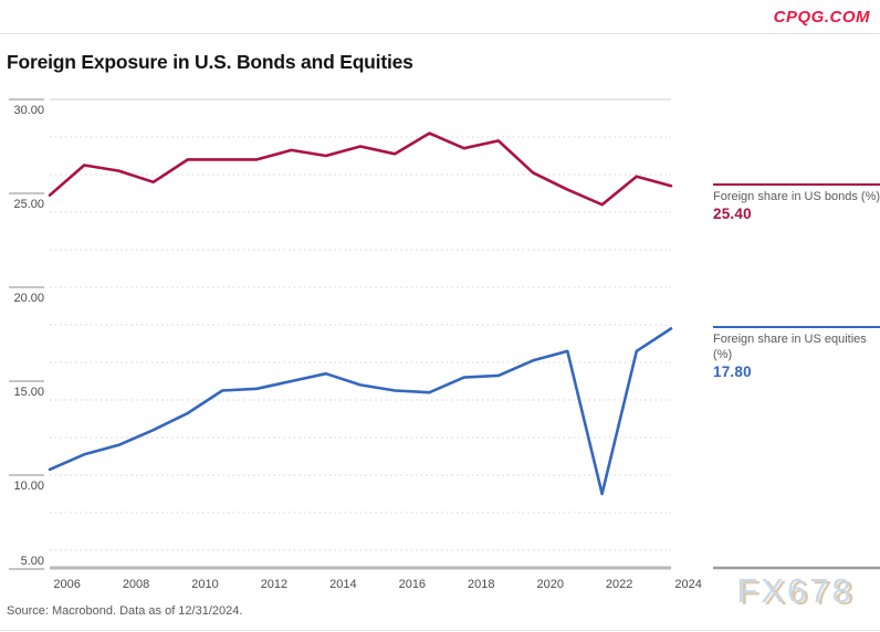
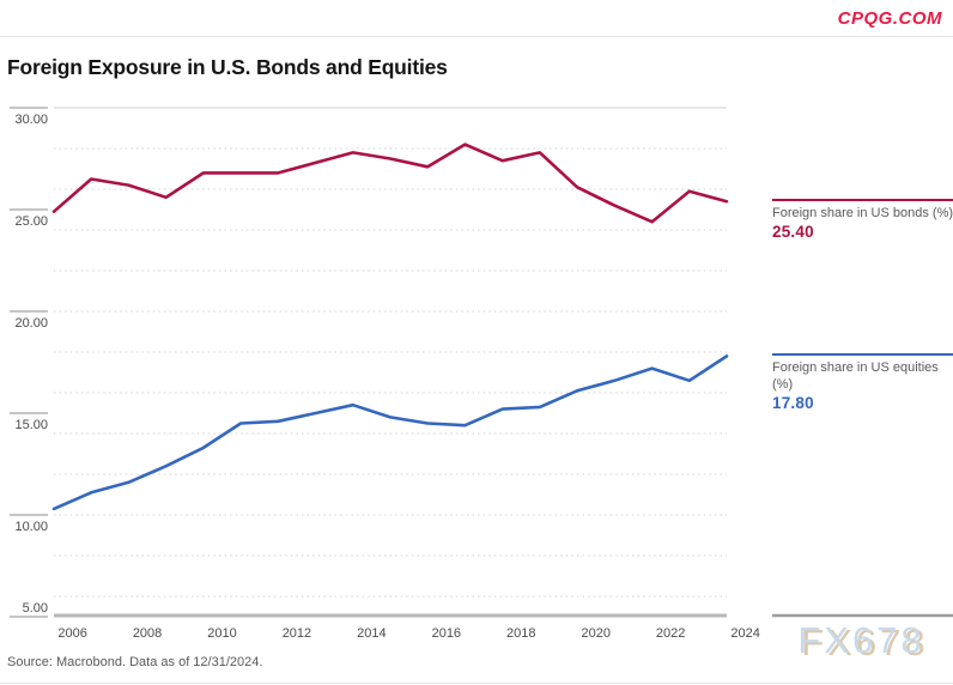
Foreign share in US bonds (%)/2014: 27.0 -> 27.8
Foreign share in US equities (%)/2022: 9.0 -> 17.2
